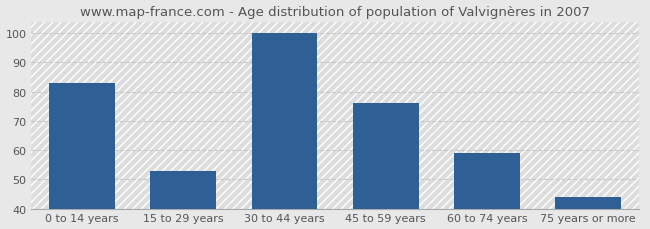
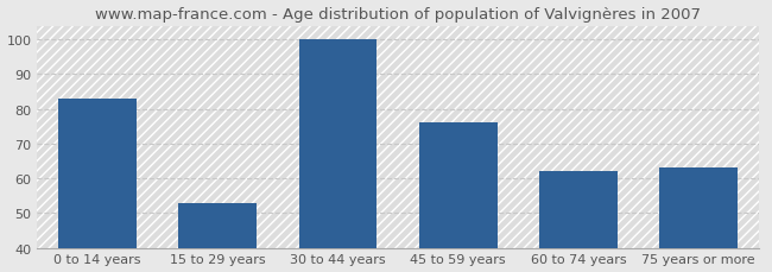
60 to 74 years: 59 -> 62
75 years or more: 44 -> 63
